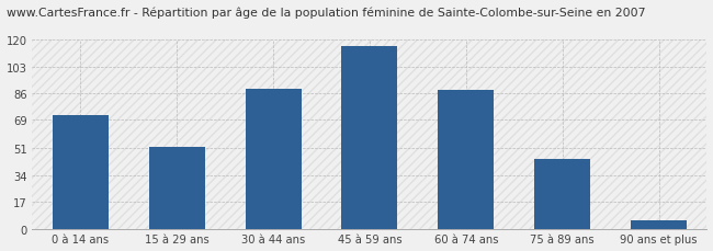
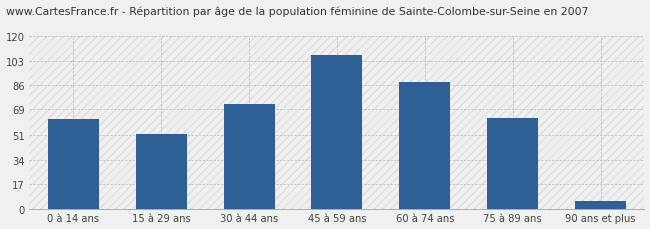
0 à 14 ans: 72 -> 62
30 à 44 ans: 89 -> 73
45 à 59 ans: 116 -> 107
75 à 89 ans: 44 -> 63
